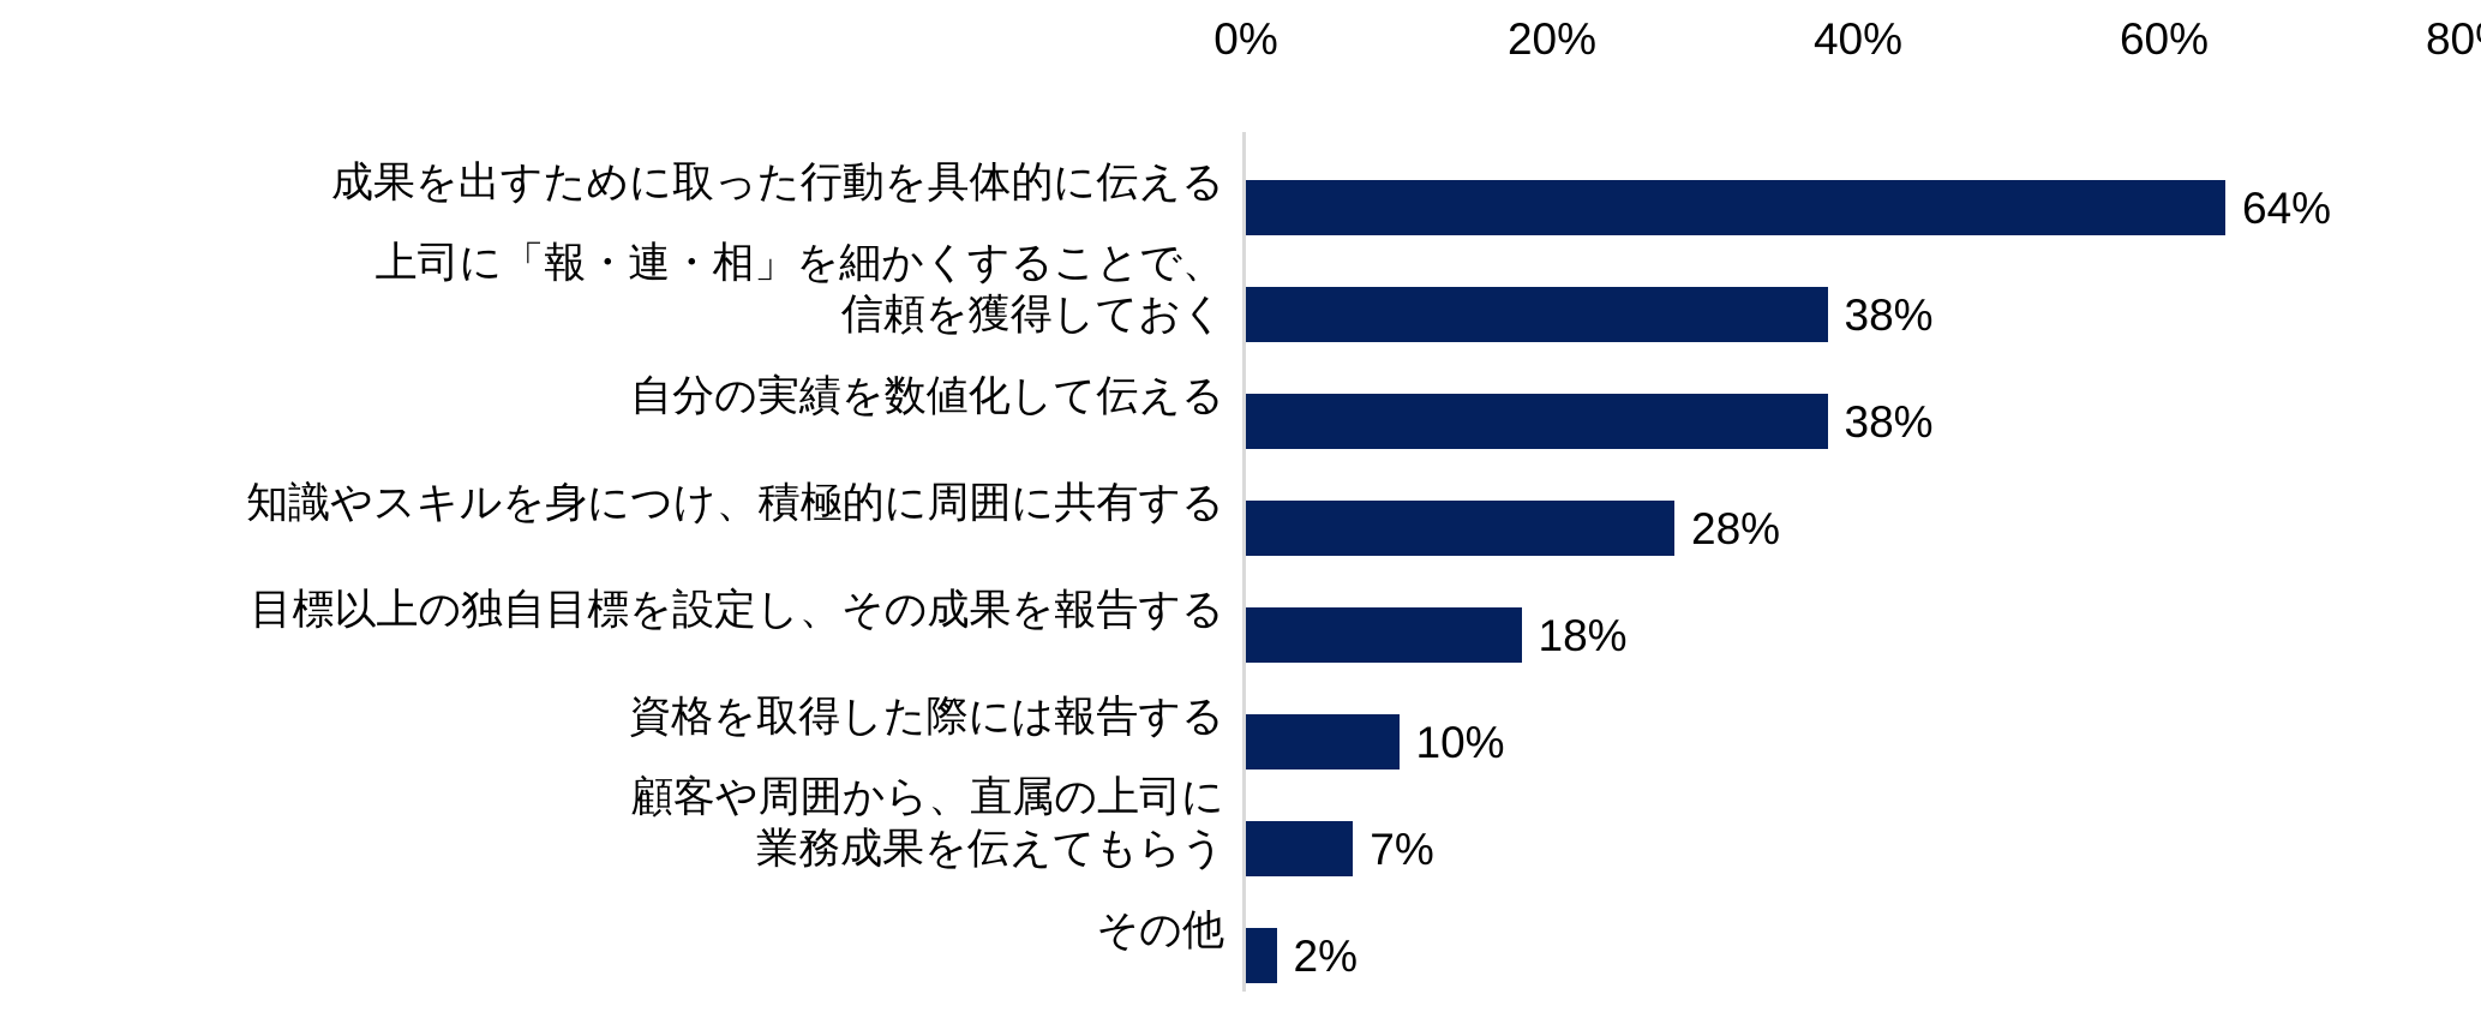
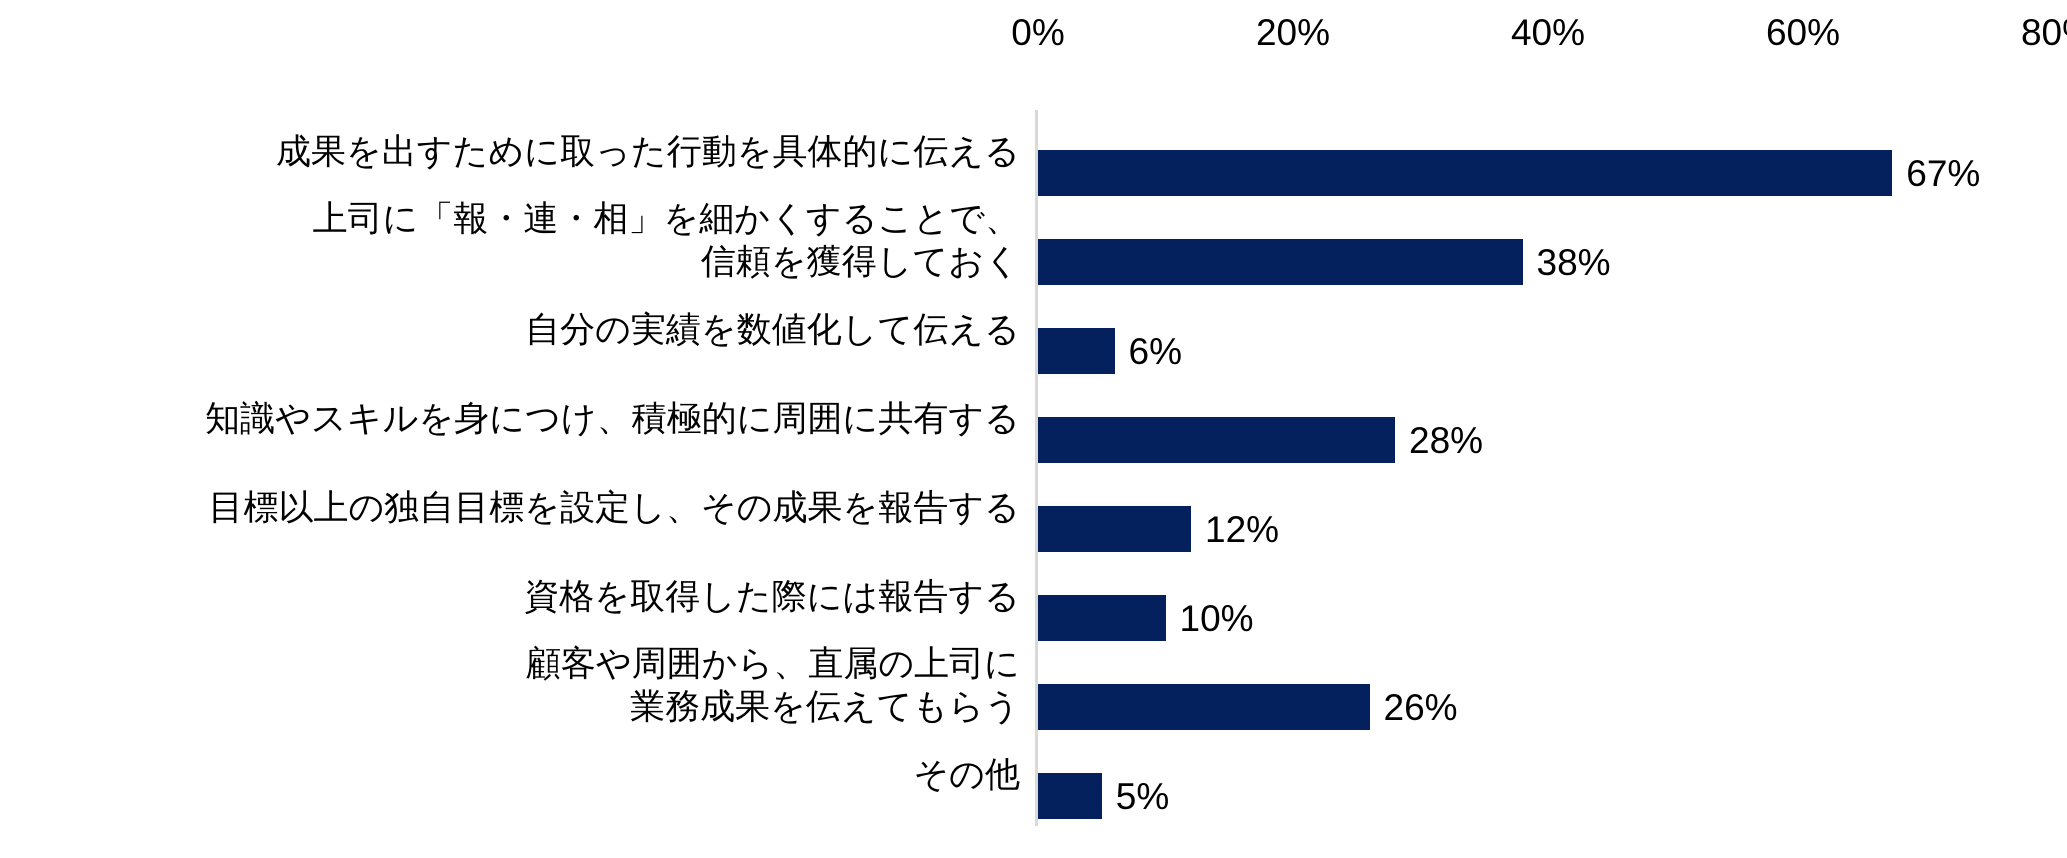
成果を出すために取った行動を具体的に伝える: 64% -> 67%
自分の実績を数値化して伝える: 38% -> 6%
目標以上の独自目標を設定し、その成果を報告する: 18% -> 12%
顧客や周囲から、直属の上司に 業務成果を伝えてもらう: 7% -> 26%
その他: 2% -> 5%
